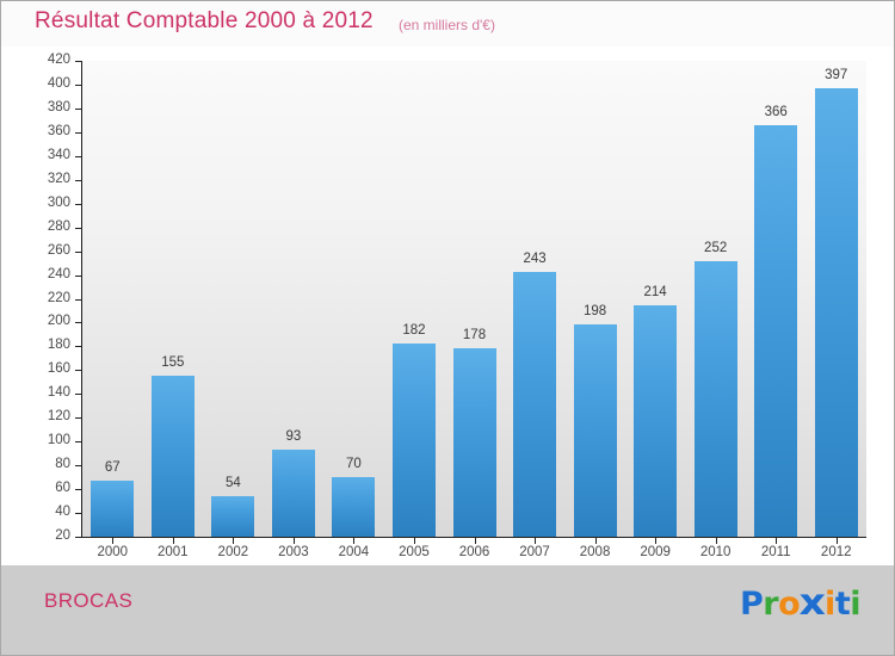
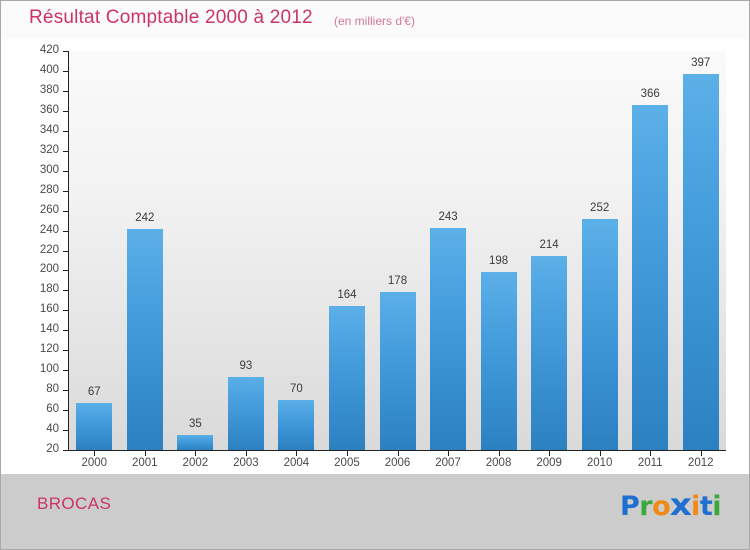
2001: 155 -> 242
2002: 54 -> 35
2005: 182 -> 164
